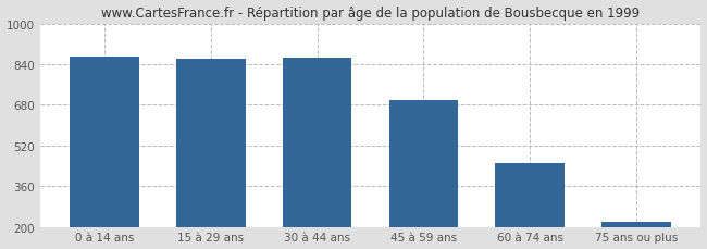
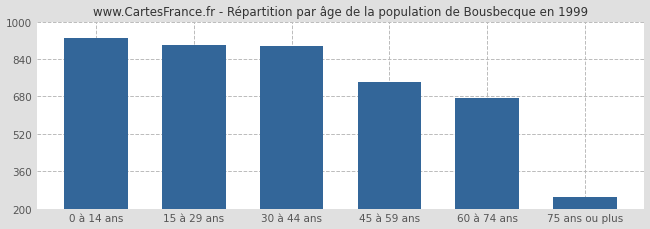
0 à 14 ans: 870 -> 930
15 à 29 ans: 862 -> 900
30 à 44 ans: 865 -> 895
45 à 59 ans: 700 -> 740
60 à 74 ans: 450 -> 675
75 ans ou plus: 218 -> 250
